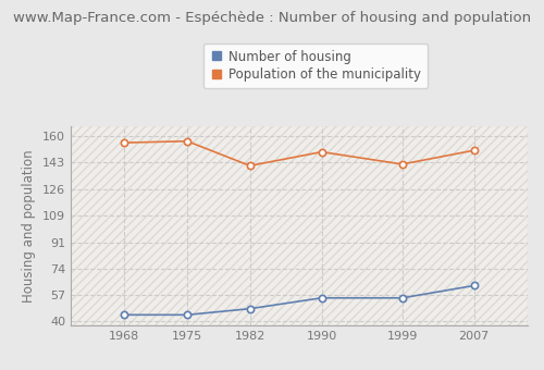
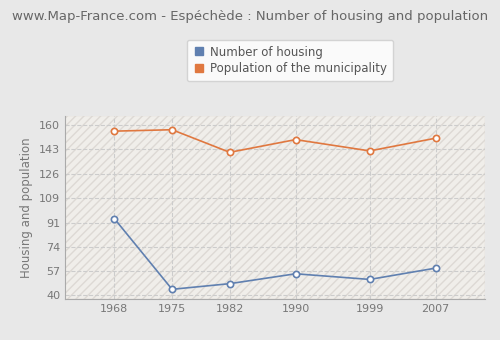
Number of housing/1968: 44 -> 94
Number of housing/1999: 55 -> 51
Number of housing/2007: 63 -> 59
